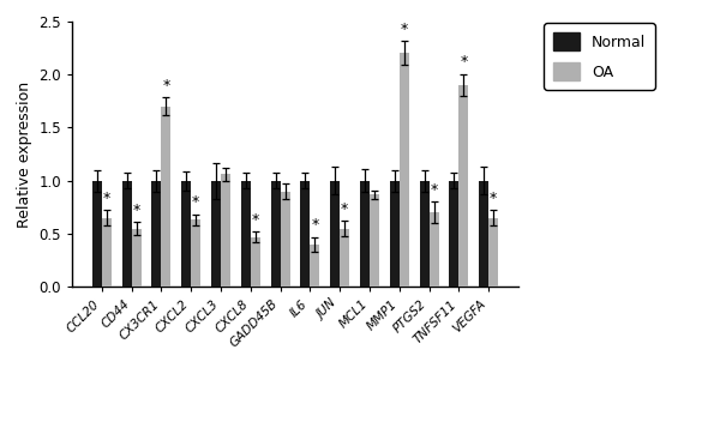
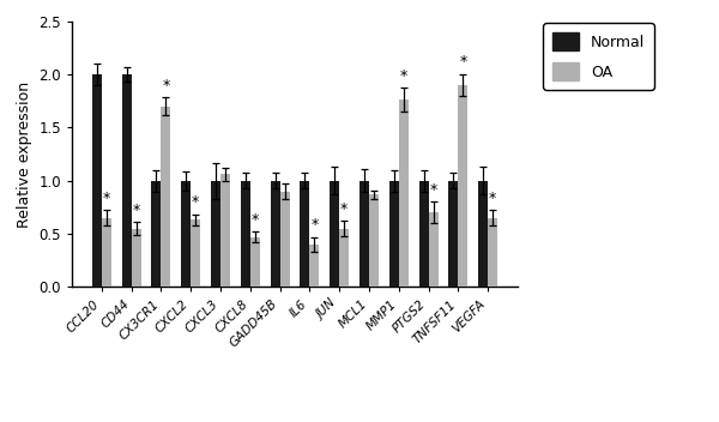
Normal/CCL20: 1 -> 2
Normal/CD44: 1 -> 2
OA/MMP1: 2.20 -> 1.76
